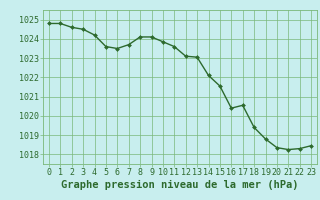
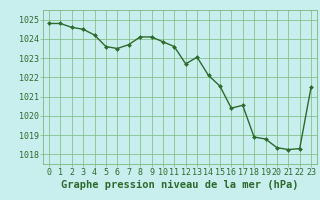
12: 1023.1 -> 1022.7
18: 1019.4 -> 1018.9
23: 1018.5 -> 1021.5
